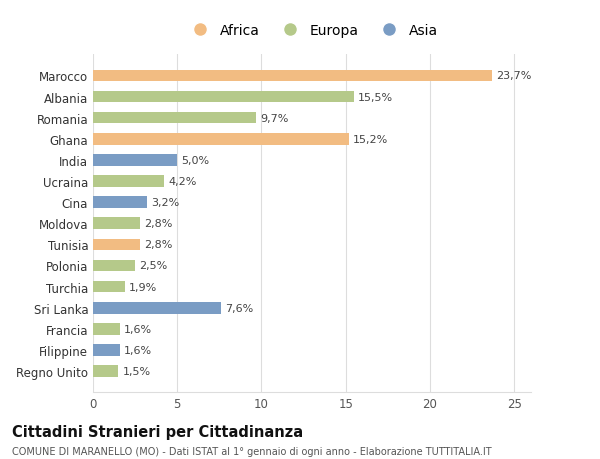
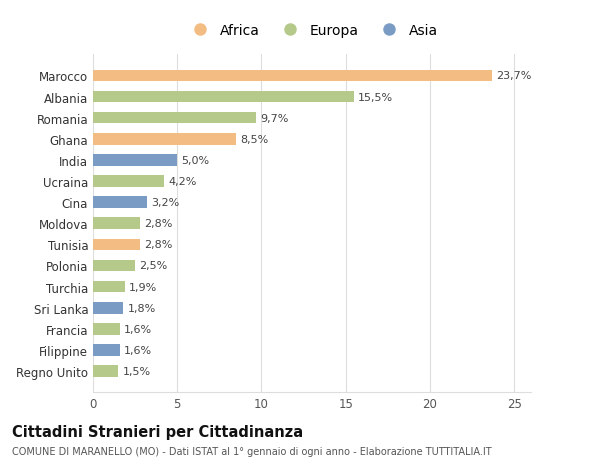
Ghana: 15,2% -> 8,5%
Sri Lanka: 7,6% -> 1,8%
